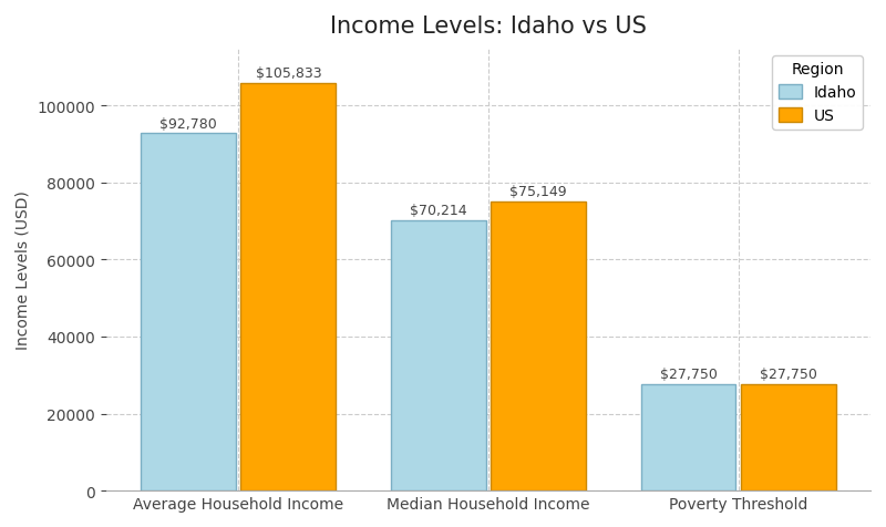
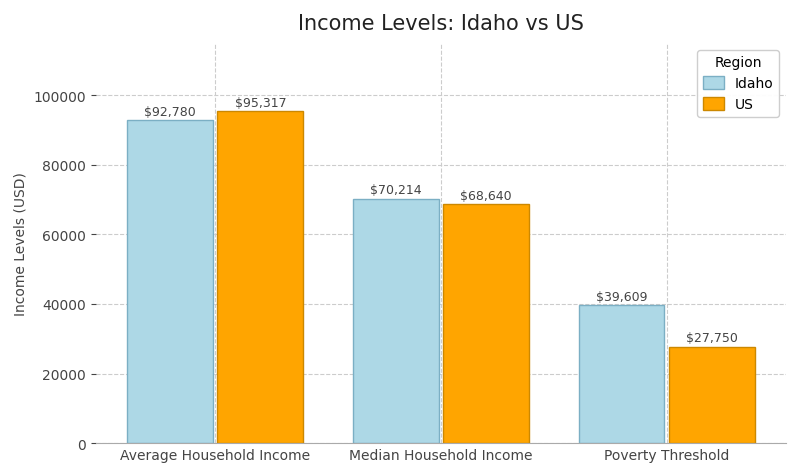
US/Average Household Income: $105,833 -> $95,317
US/Median Household Income: $75,149 -> $68,640
Idaho/Poverty Threshold: $27,750 -> $39,609
